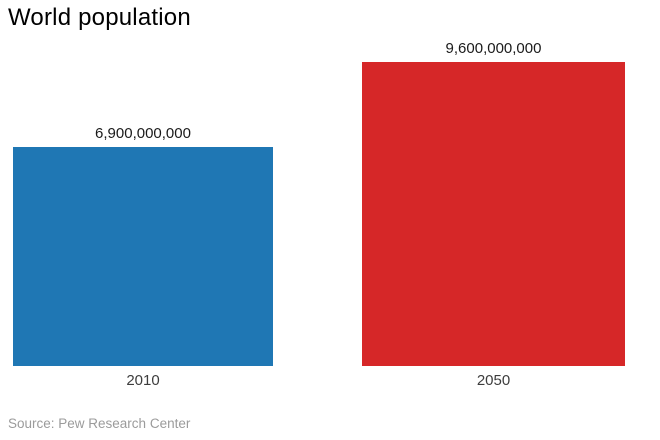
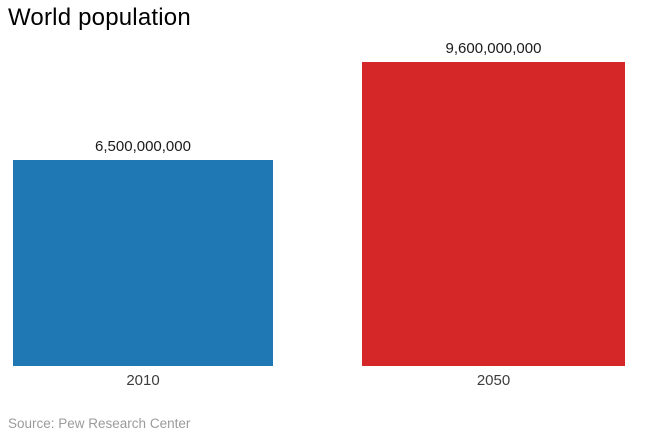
2010: 6,900,000,000 -> 6,500,000,000
